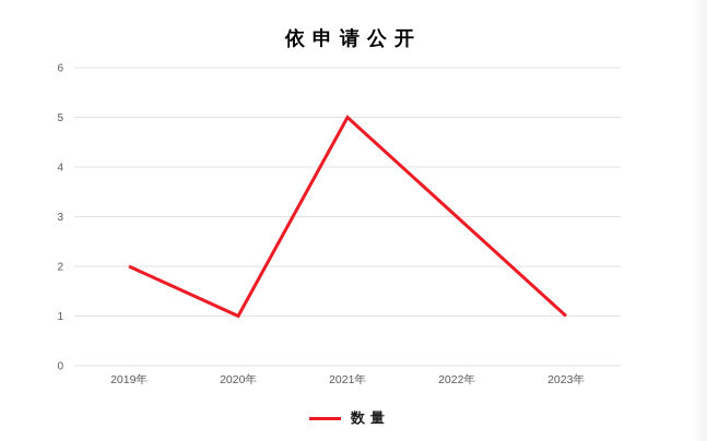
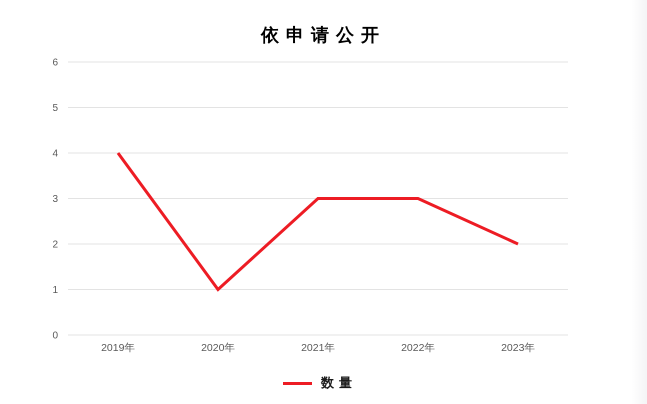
2019年: 2 -> 4
2021年: 5 -> 3
2023年: 1 -> 2
